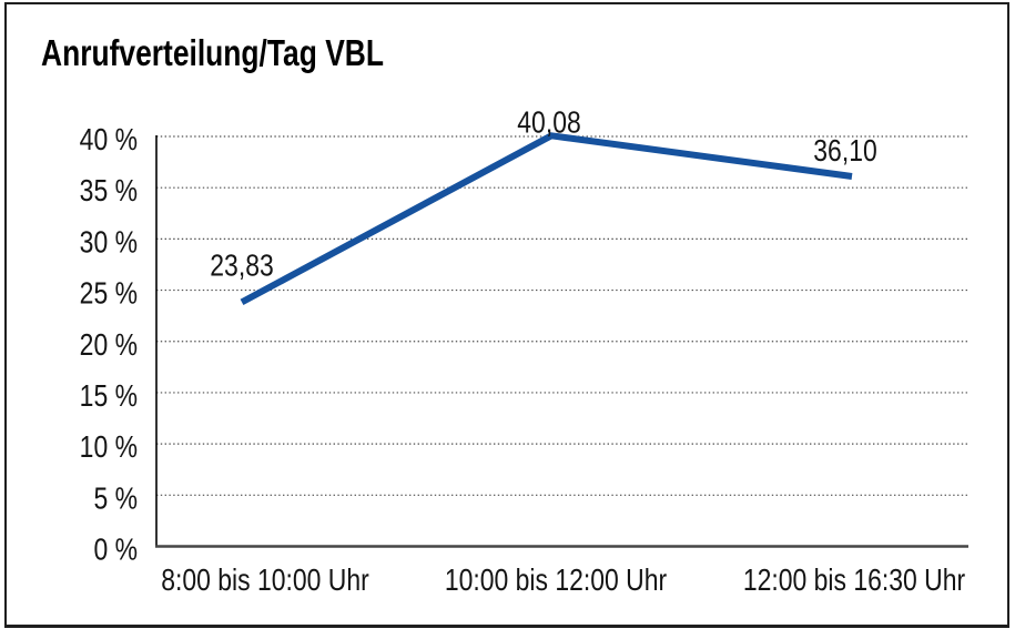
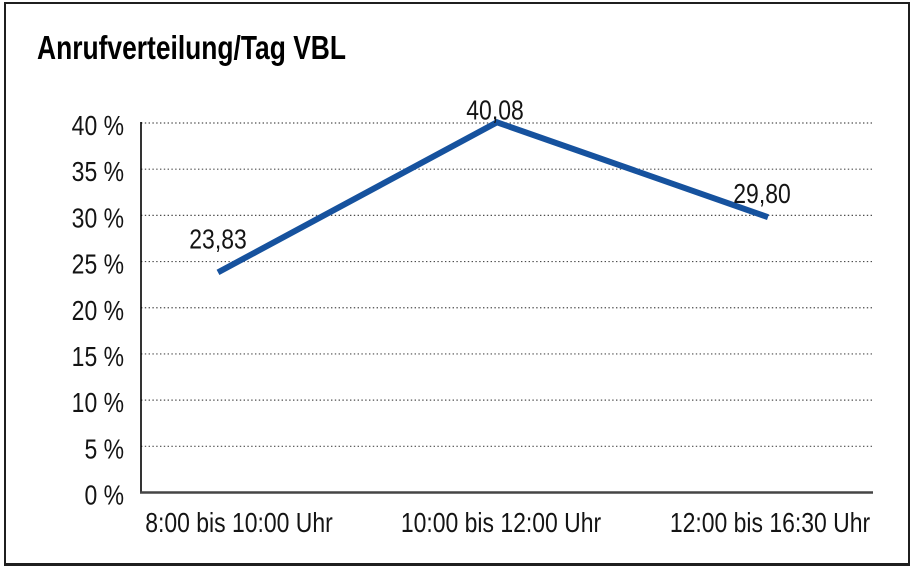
12:00 bis 16:30 Uhr: 36,10 -> 29,80
